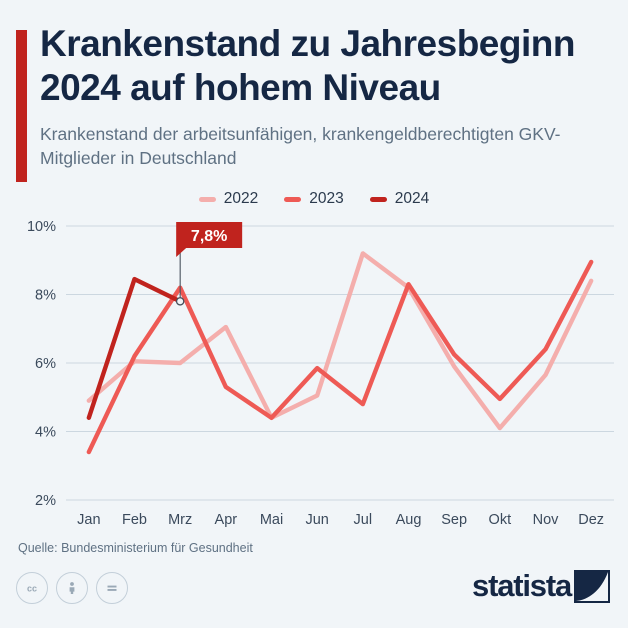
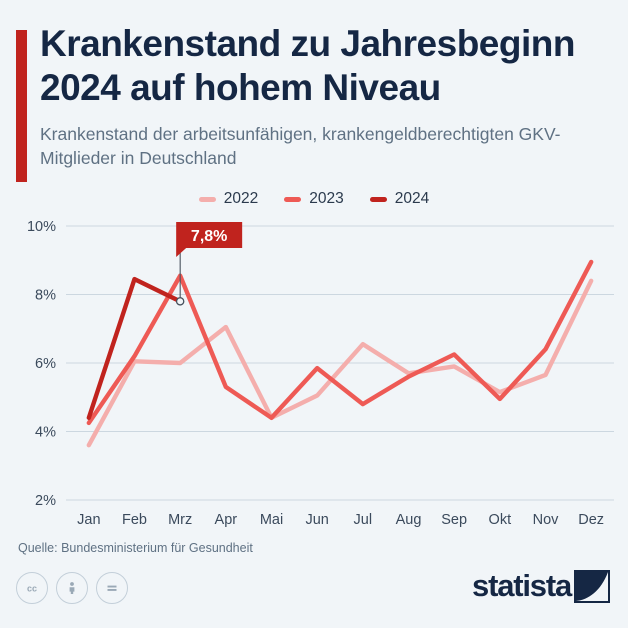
2022/Jan: 4.9% -> 3.6%
2023/Jan: 3.4% -> 4.2%
2023/Mrz: 8.2% -> 8.6%
2022/Jul: 9.2% -> 6.5%
2022/Aug: 8.2% -> 5.7%
2023/Aug: 8.3% -> 5.6%
2022/Okt: 4.1% -> 5.2%
